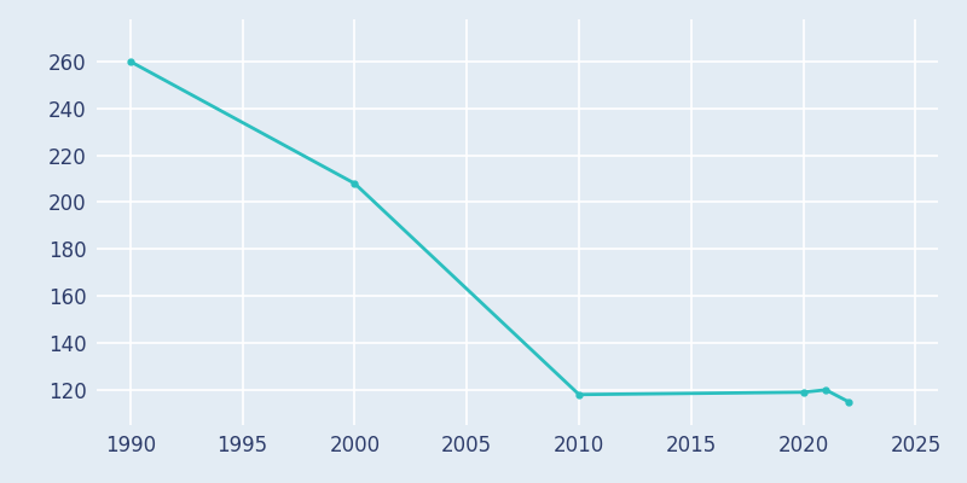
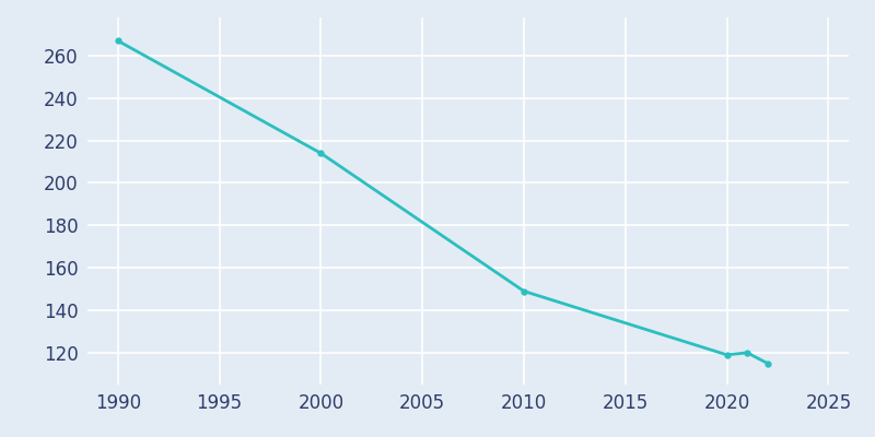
1990: 260 -> 267
2000: 208 -> 214
2010: 118 -> 149
